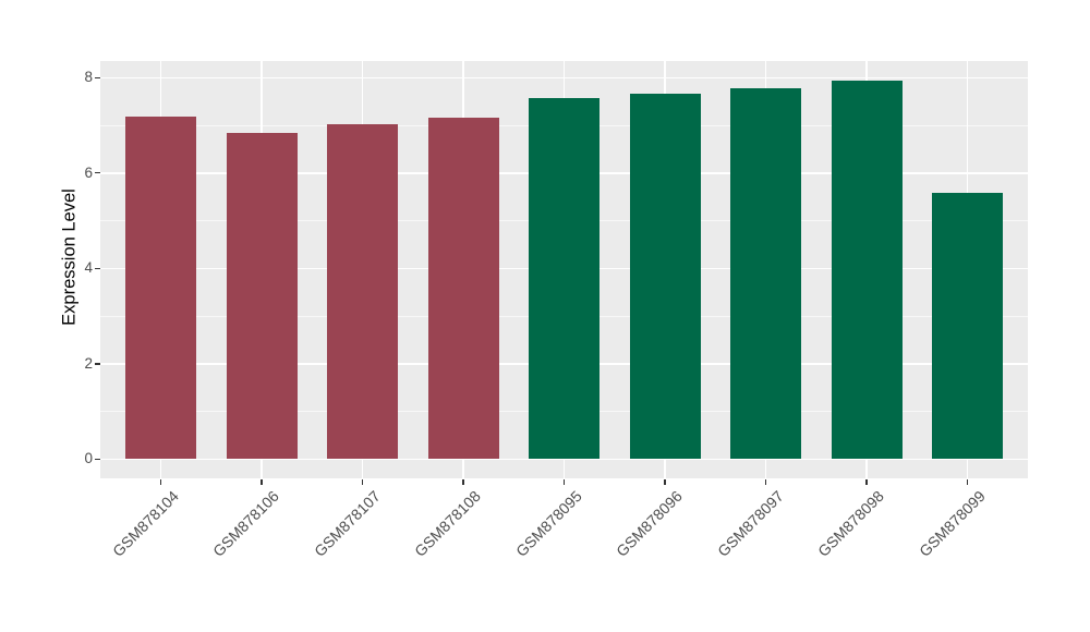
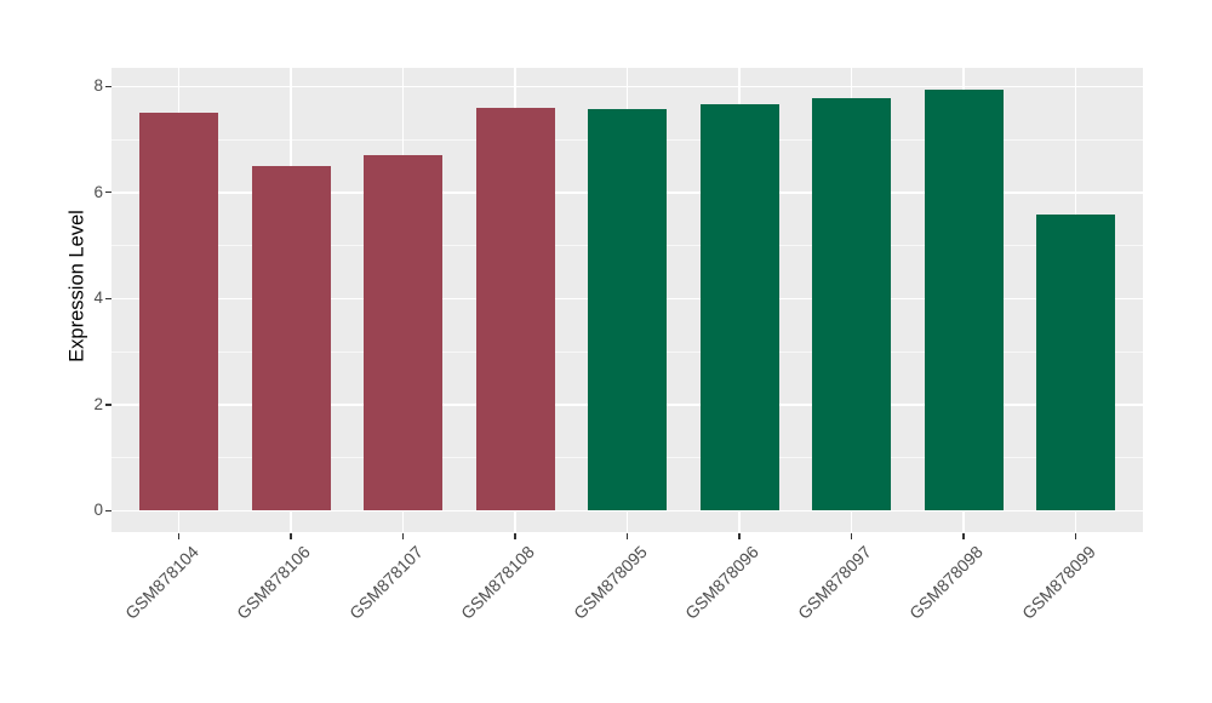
GSM878104: 7.2 -> 7.5
GSM878106: 6.8 -> 6.5
GSM878107: 7.0 -> 6.7
GSM878108: 7.2 -> 7.6
